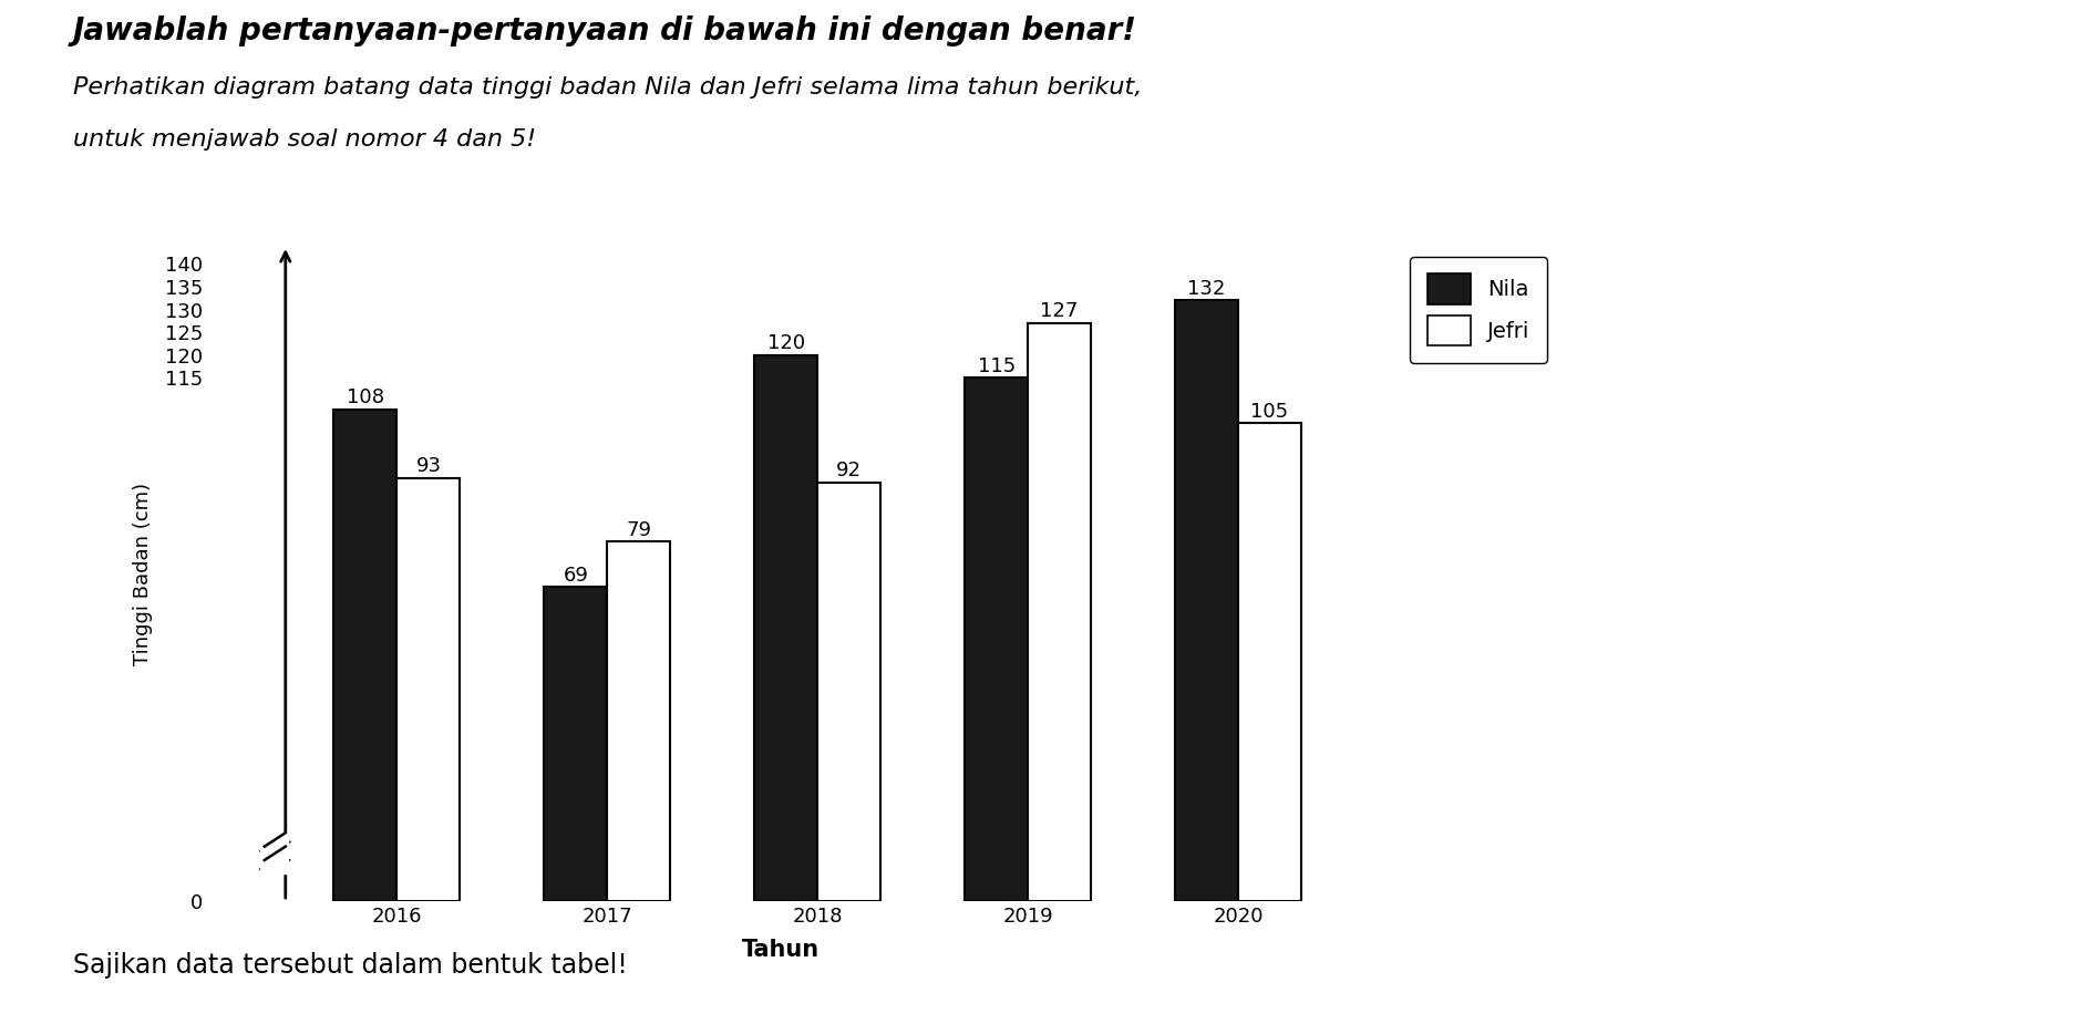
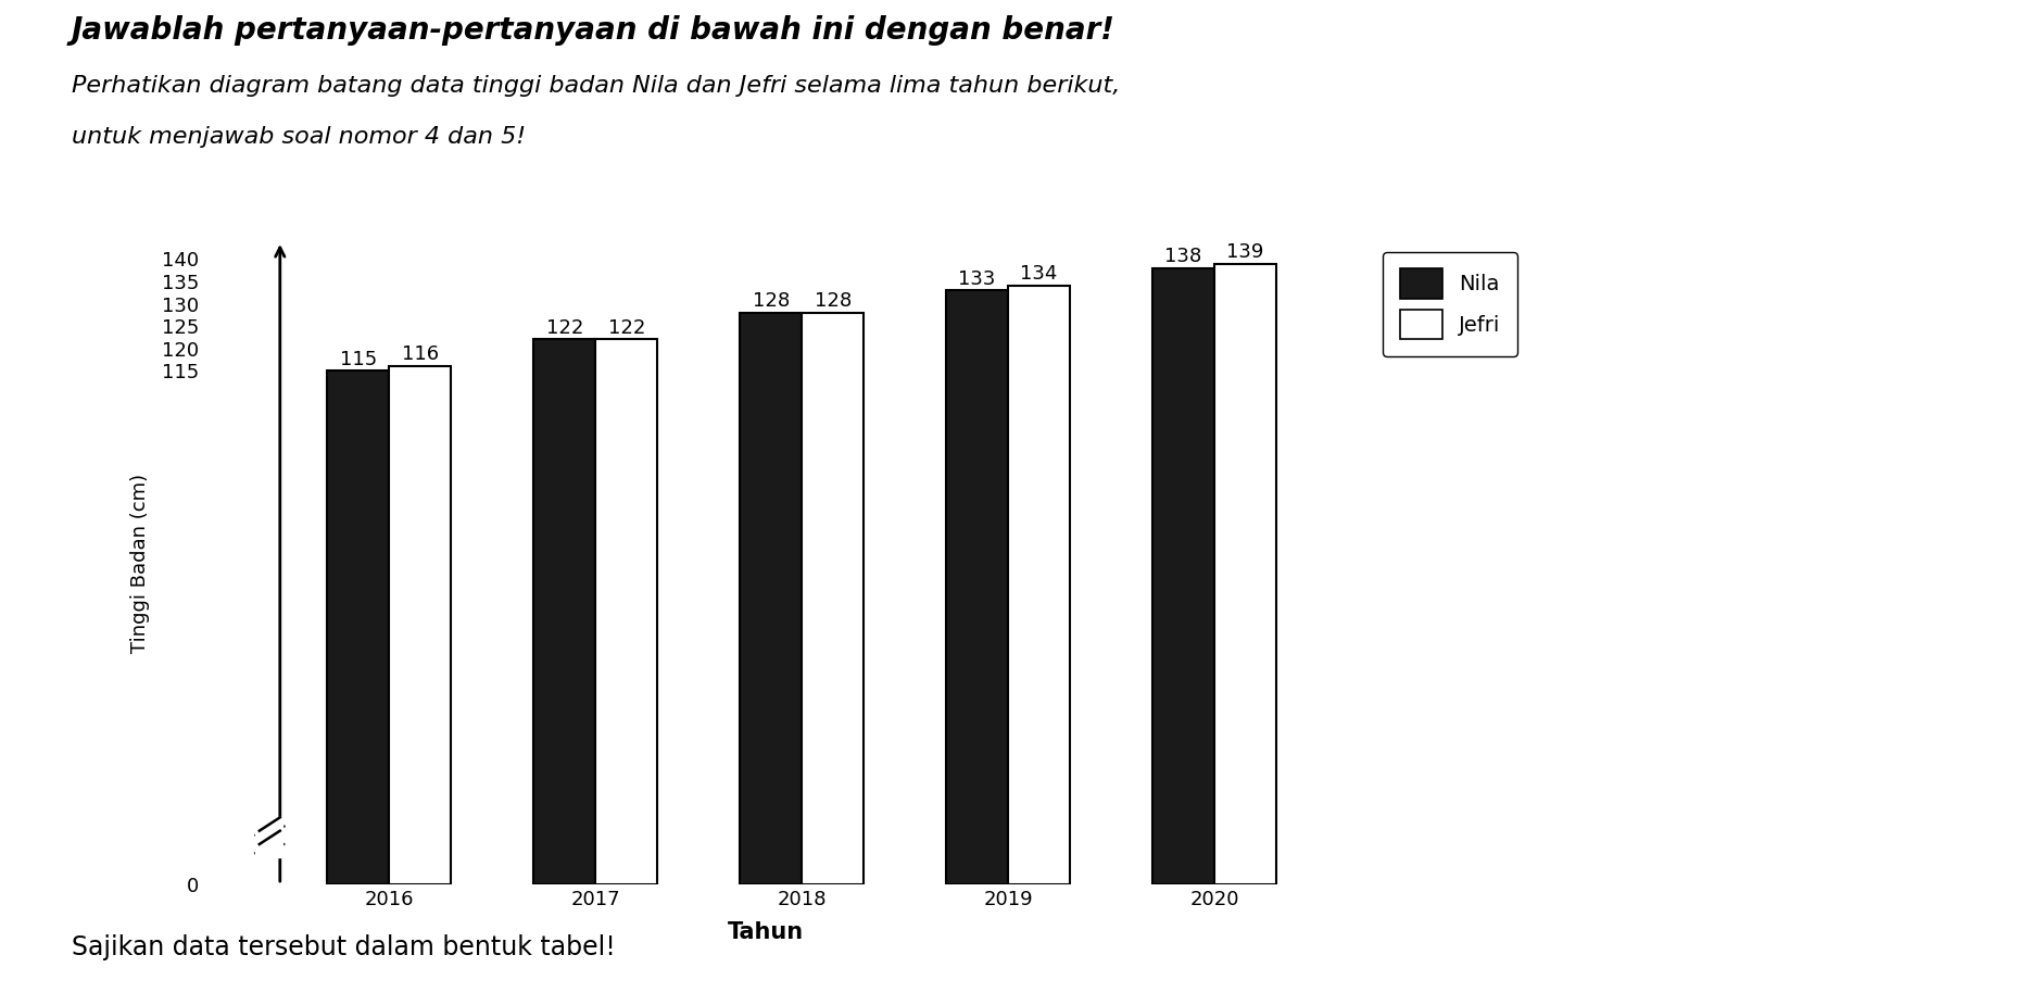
Nila/2016: 108 -> 115
Jefri/2016: 93 -> 116
Nila/2017: 69 -> 122
Jefri/2017: 79 -> 122
Nila/2018: 120 -> 128
Jefri/2018: 92 -> 128
Nila/2019: 115 -> 133
Jefri/2019: 127 -> 134
Nila/2020: 132 -> 138
Jefri/2020: 105 -> 139
